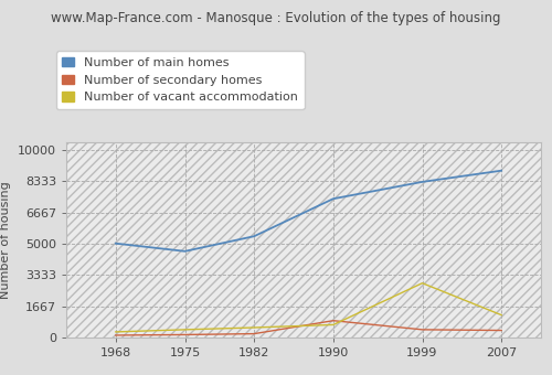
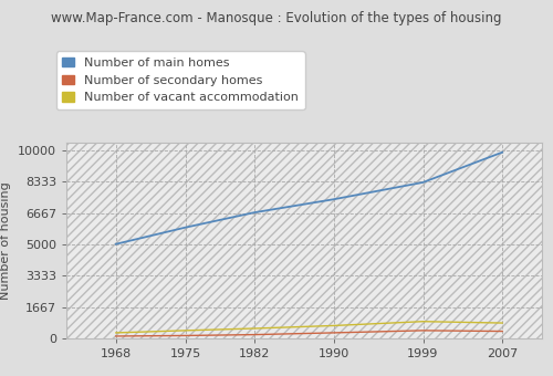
Number of main homes/1975: 4600 -> 5900
Number of main homes/1982: 5400 -> 6700
Number of secondary homes/1990: 900 -> 300
Number of vacant accommodation/1999: 2900 -> 900
Number of main homes/2007: 8900 -> 9900
Number of vacant accommodation/2007: 1200 -> 800
